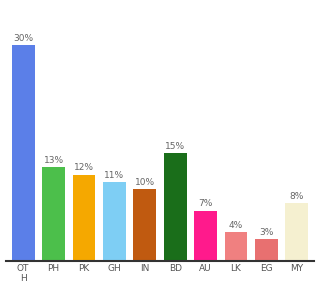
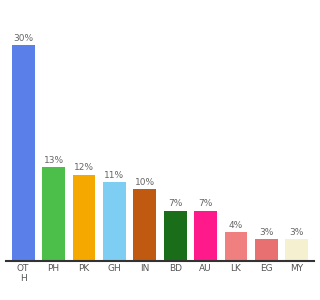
BD: 15% -> 7%
MY: 8% -> 3%
